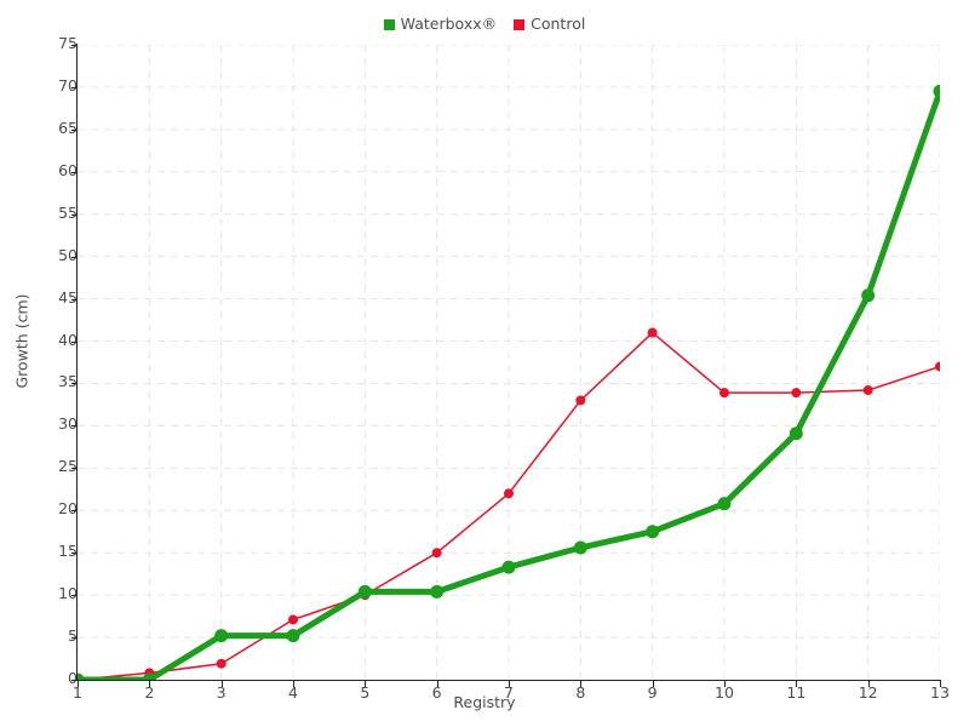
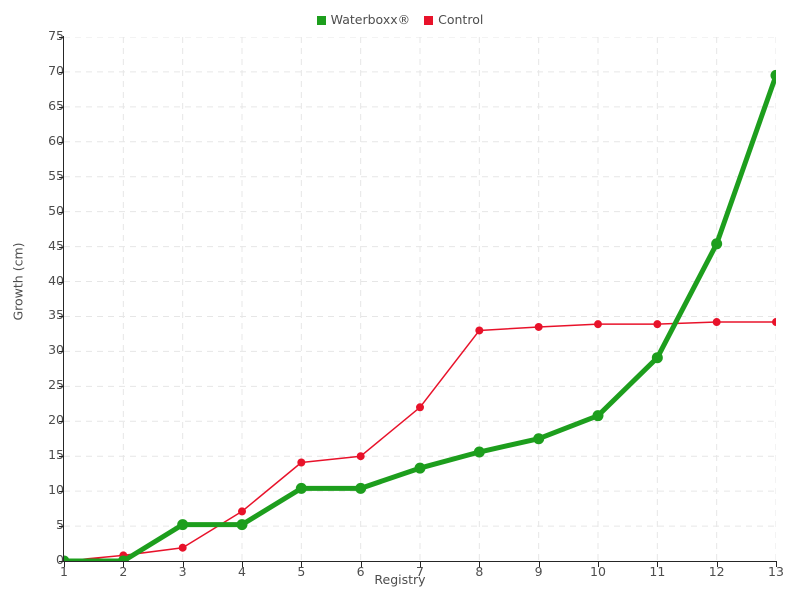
Control/5: 10 -> 14
Control/9: 41 -> 34
Control/13: 37 -> 34
